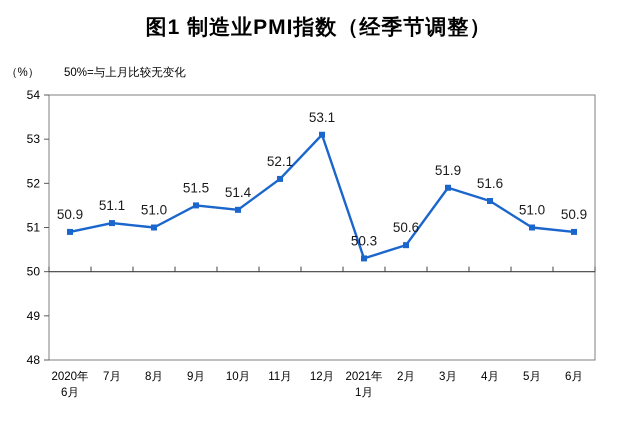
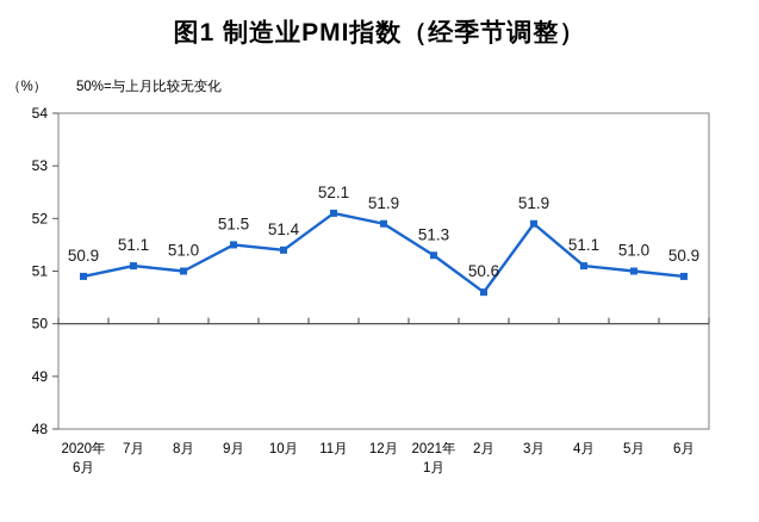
12月: 53.1 -> 51.9
2021年 1月: 50.3 -> 51.3
4月: 51.6 -> 51.1
